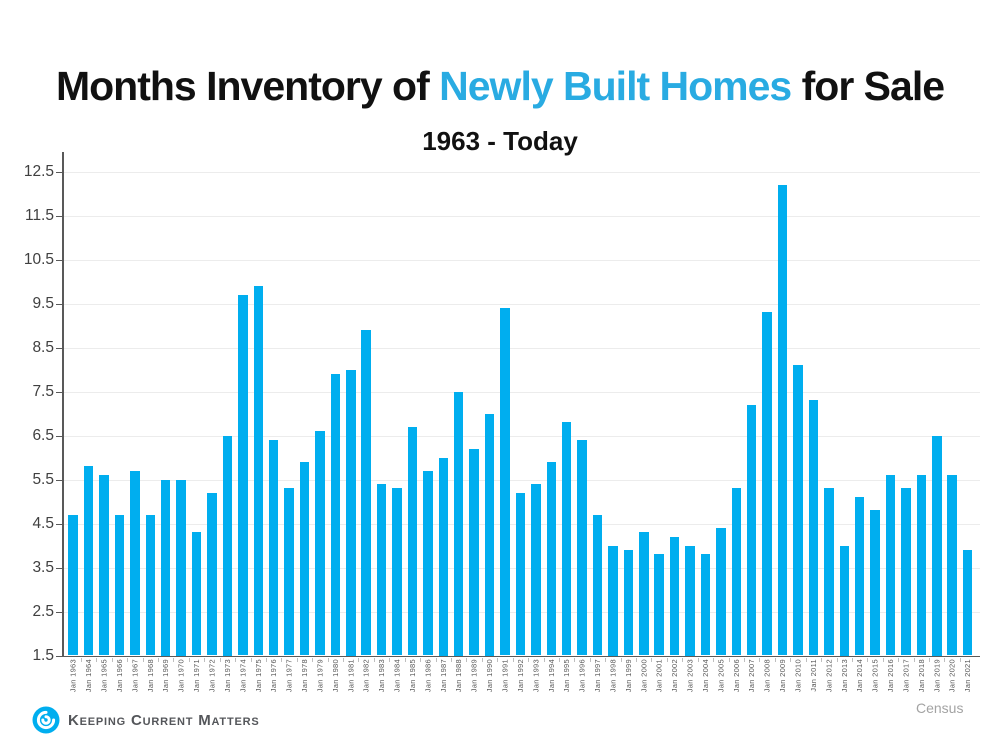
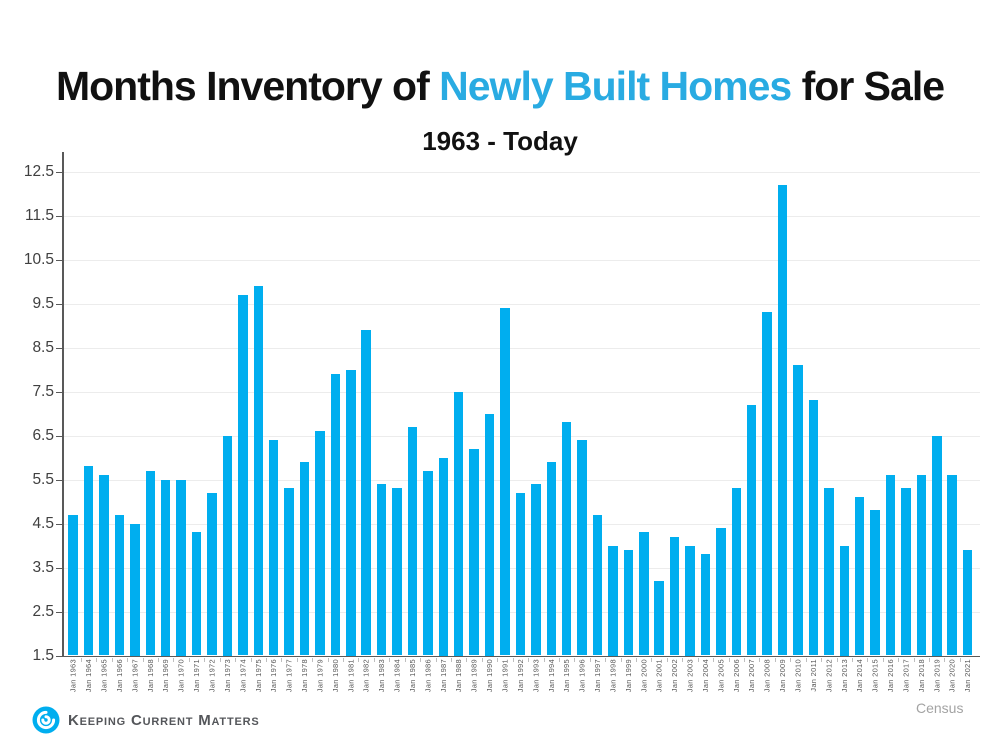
Jan 1967: 5.7 -> 4.5
Jan 1968: 4.7 -> 5.7
Jan 2001: 3.8 -> 3.2
